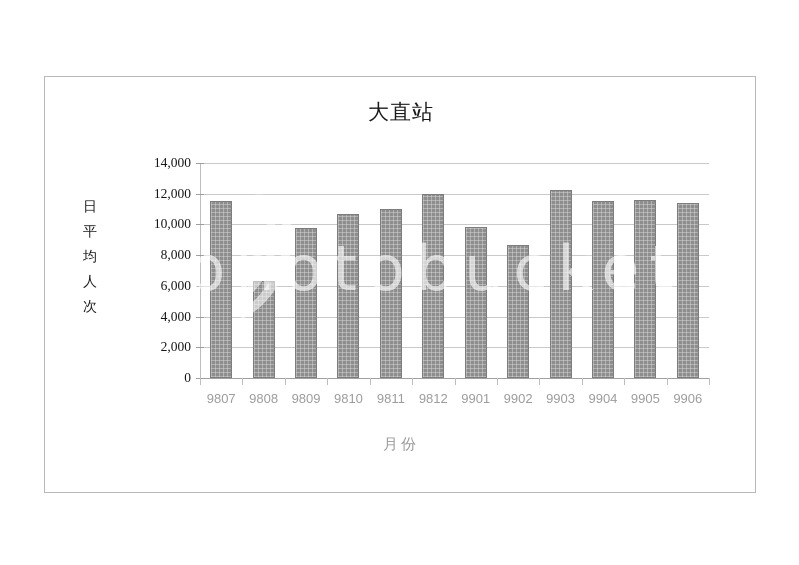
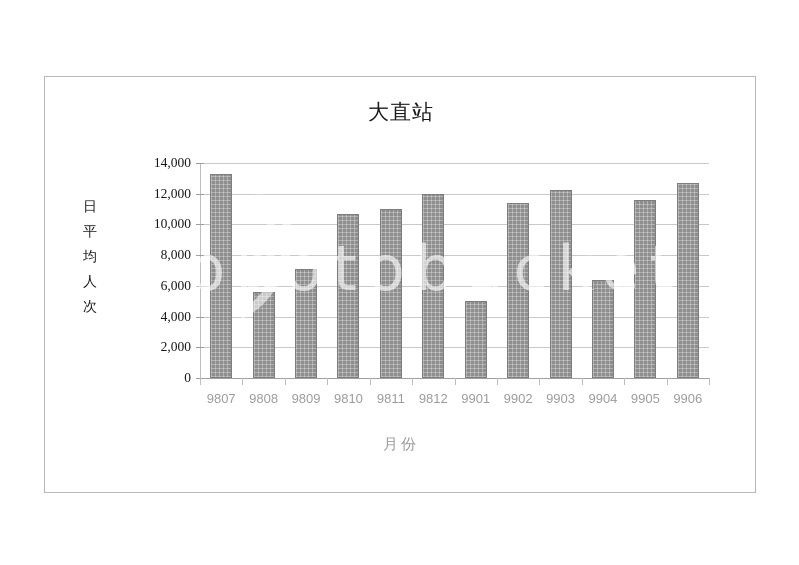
9807: 11500 -> 13300
9808: 6300 -> 5600
9809: 9800 -> 7100
9901: 9800 -> 5000
9902: 8600 -> 11400
9904: 11500 -> 6400
9906: 11400 -> 12700
